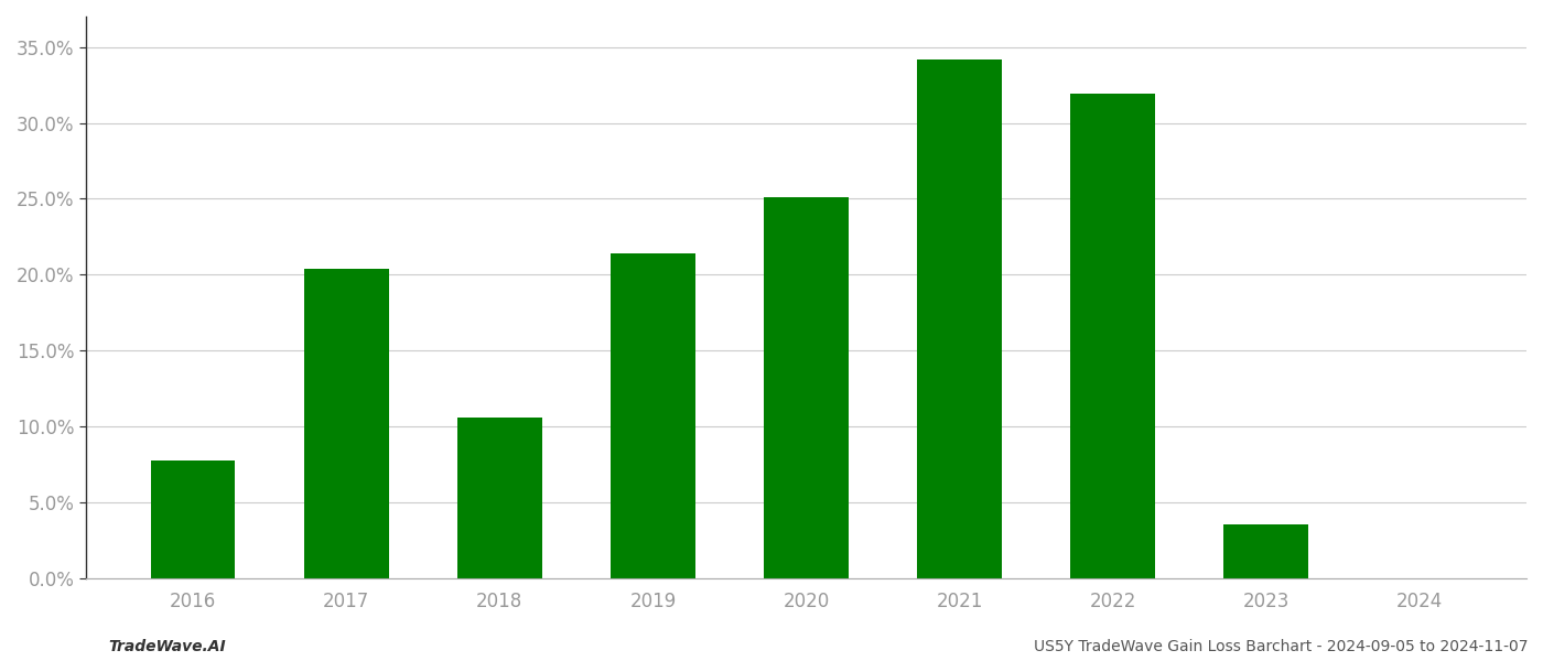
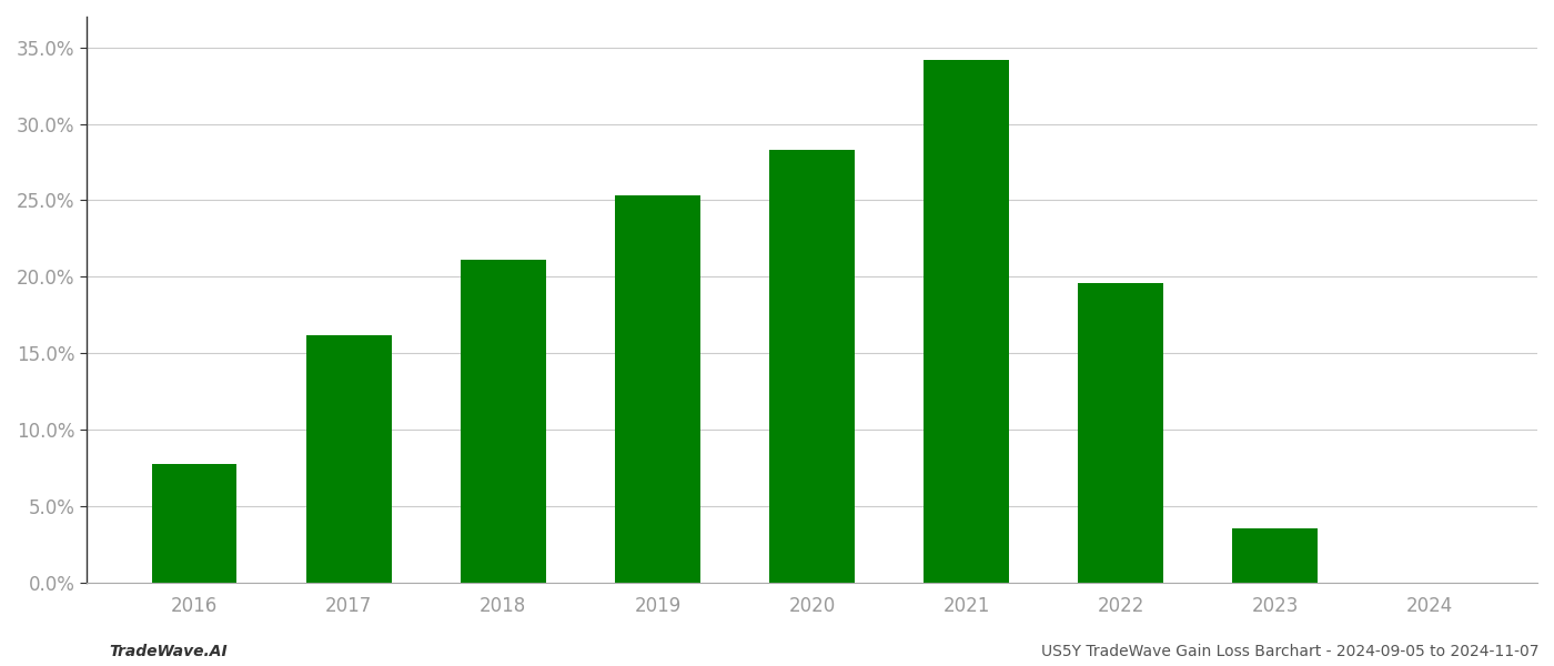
2017: 20.4% -> 16.2%
2018: 10.6% -> 21.1%
2019: 21.4% -> 25.3%
2020: 25.1% -> 28.3%
2022: 31.9% -> 19.6%
